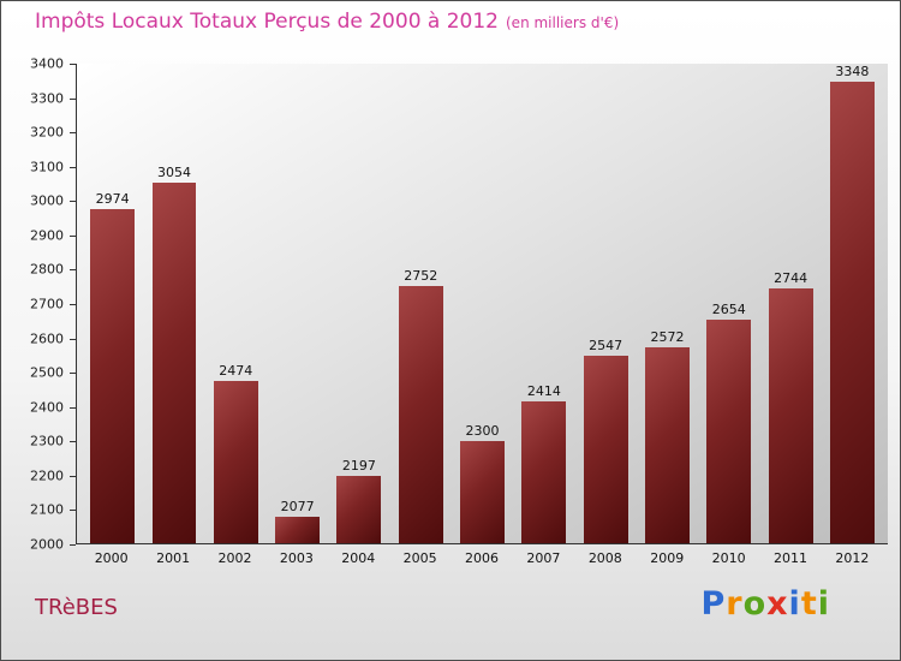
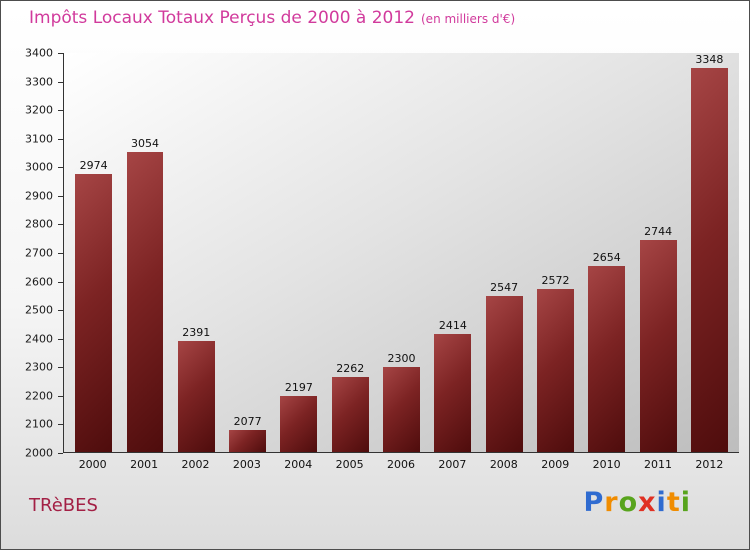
2002: 2474 -> 2391
2005: 2752 -> 2262
